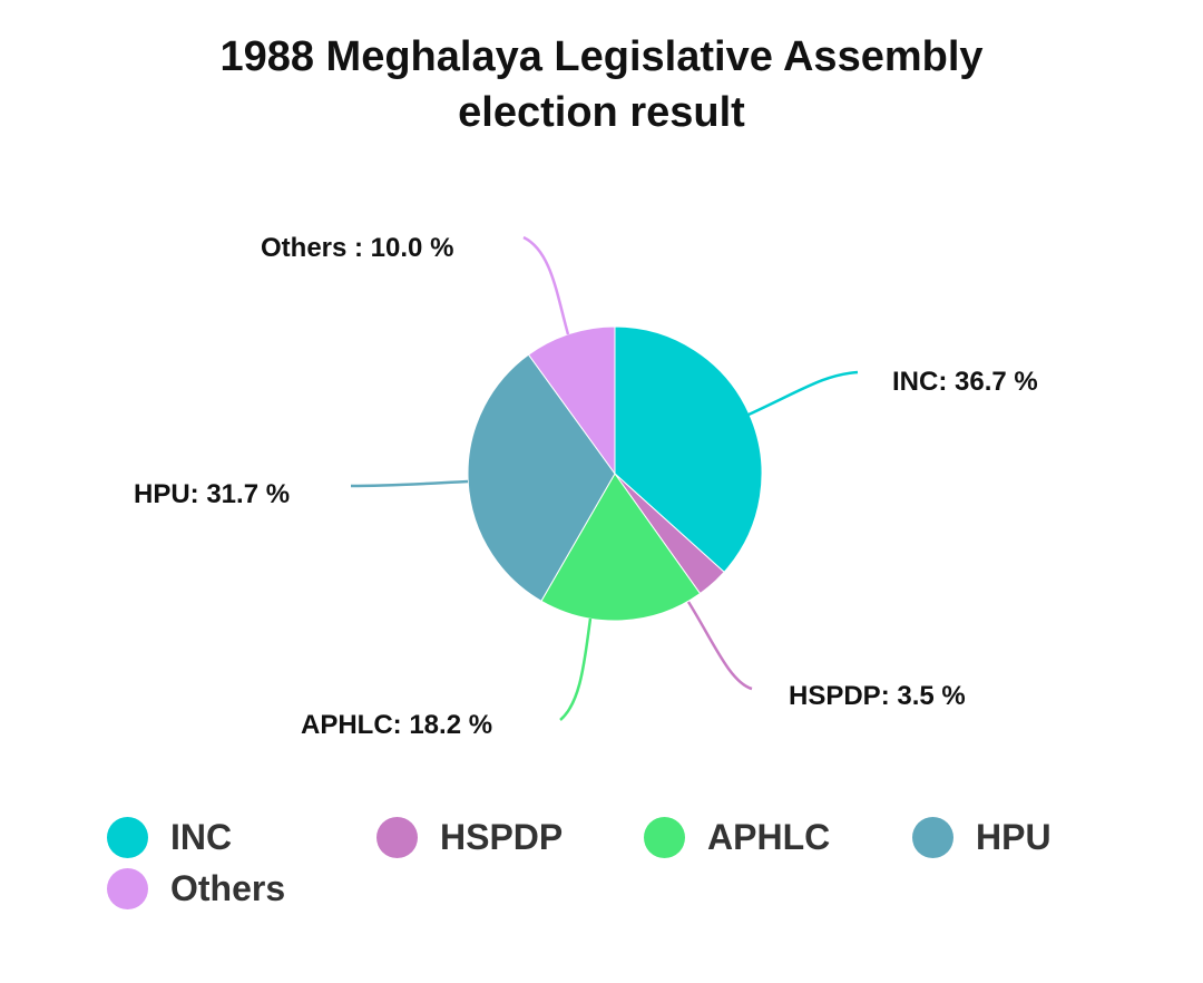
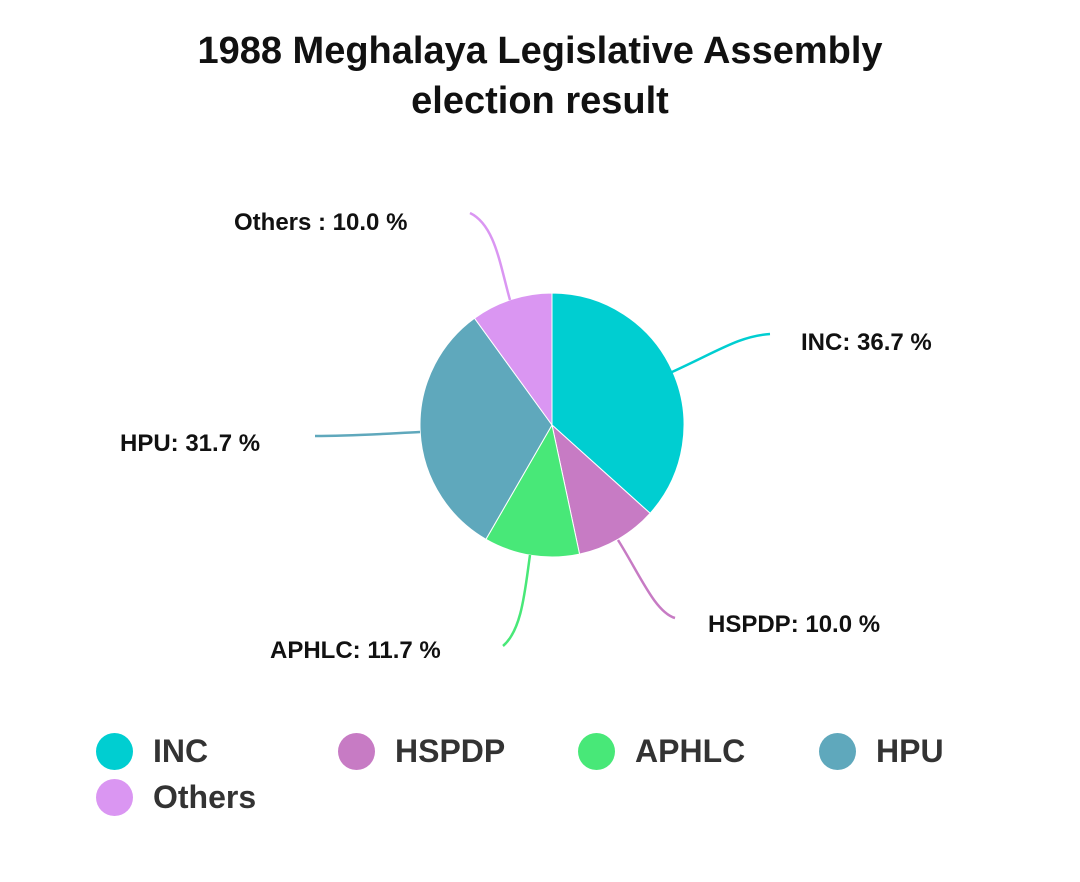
HSPDP: 3.5 -> 10.0
APHLC: 18.2 -> 11.7
